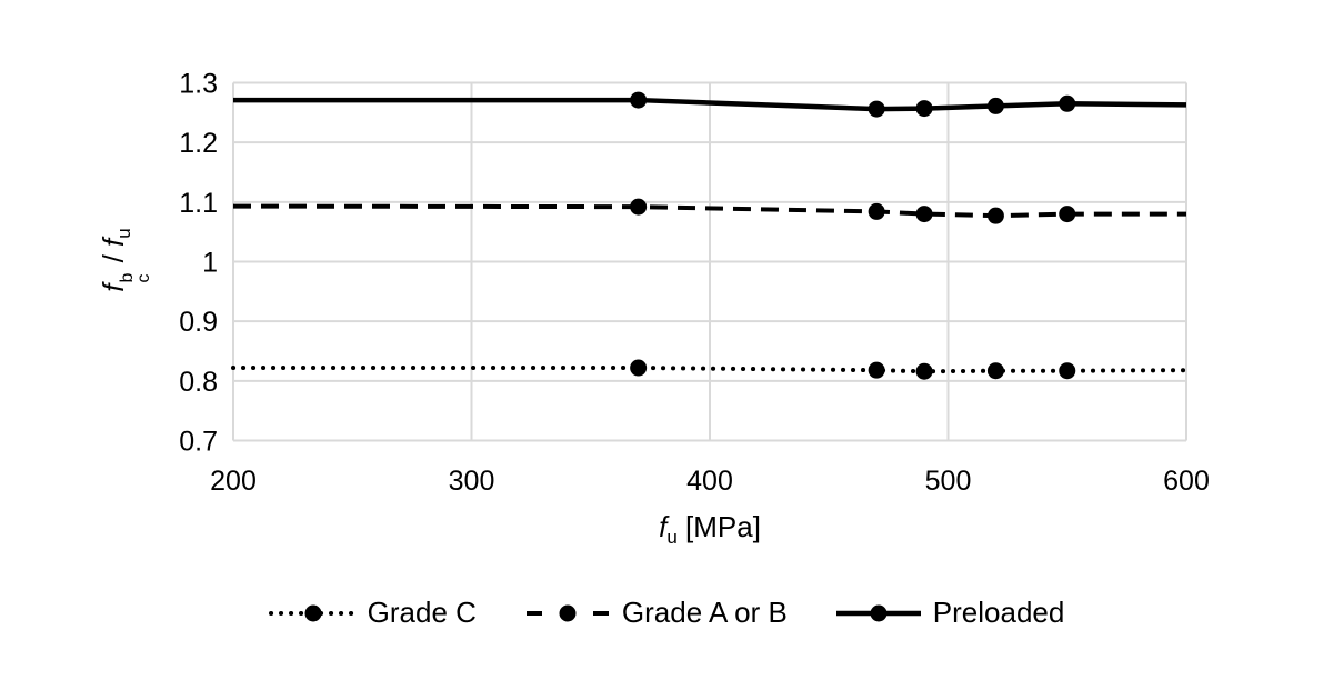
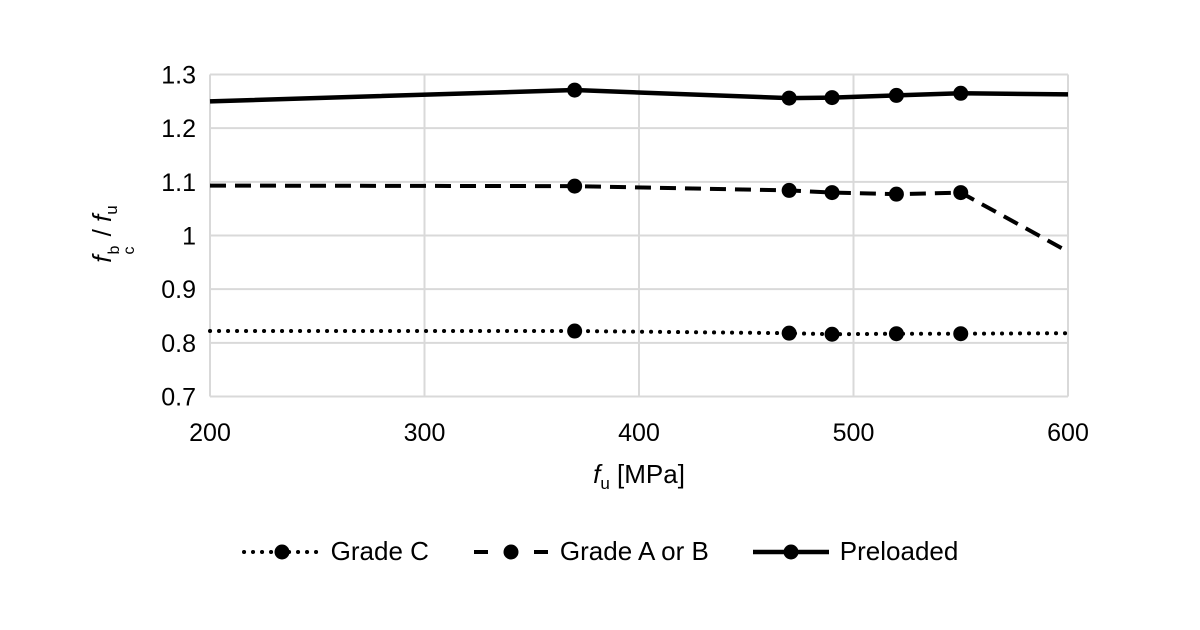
Preloaded/200: 1.27 -> 1.25
Grade A or B/600: 1.08 -> 0.97
